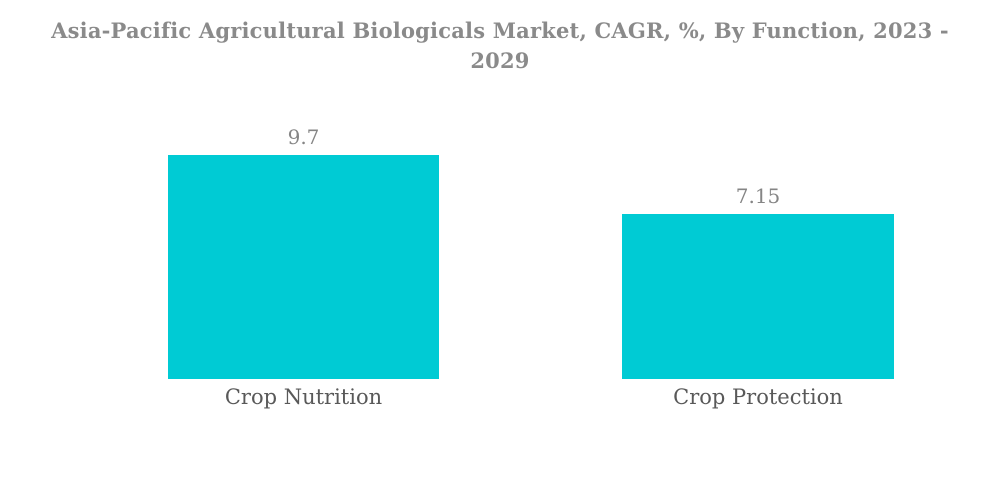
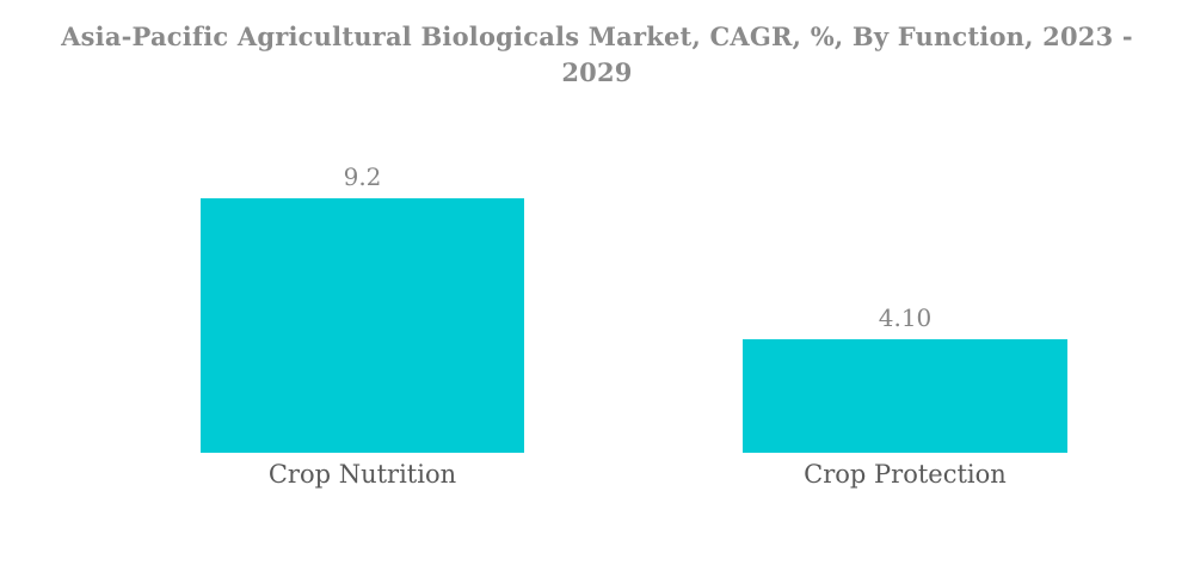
Crop Nutrition: 9.7 -> 9.2
Crop Protection: 7.15 -> 4.10
